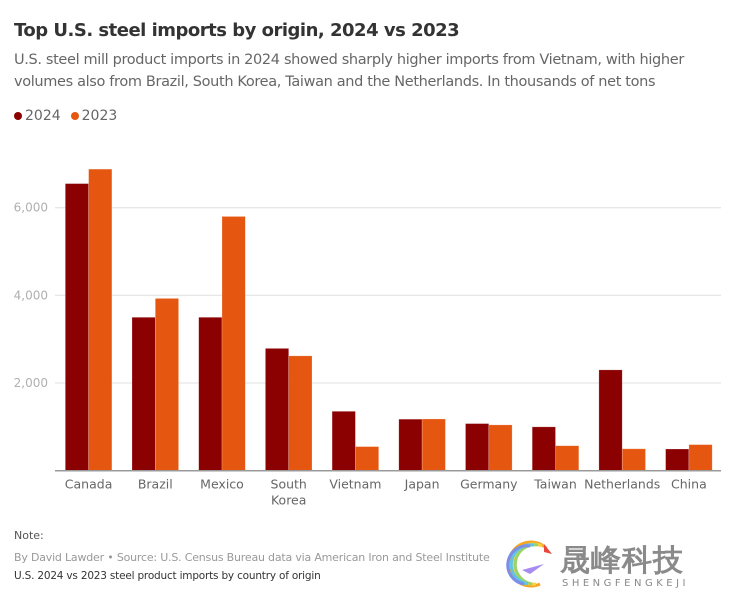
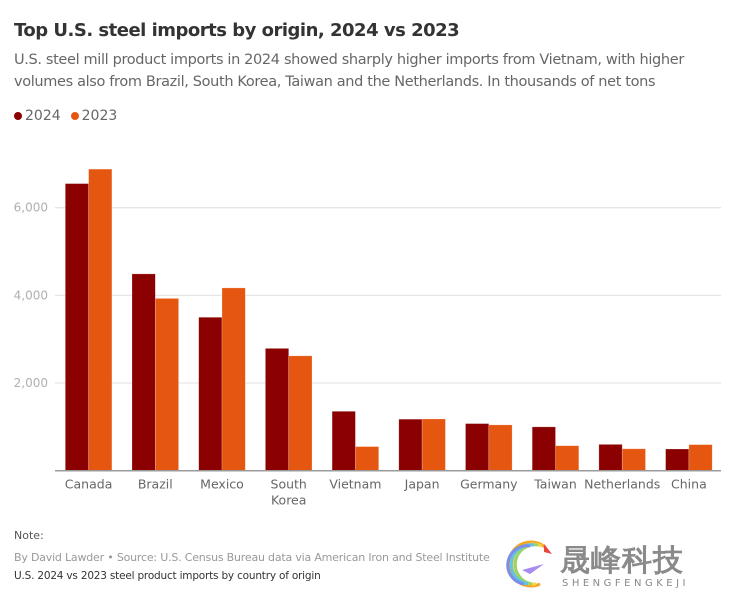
2024/Brazil: 3500 -> 4500
2023/Mexico: 5800 -> 4200
2024/Netherlands: 2300 -> 600
